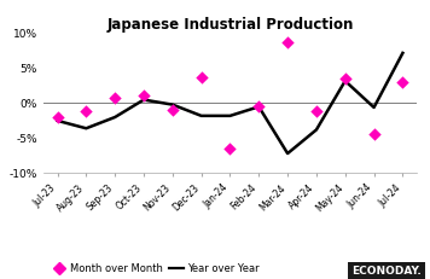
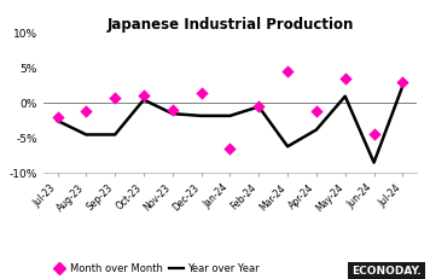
Year over Year/Aug-23: -3.6% -> -4.5%
Year over Year/Sep-23: -2.0% -> -4.5%
Year over Year/Nov-23: -0.2% -> -1.5%
Month over Month/Dec-23: 3.8% -> 1.5%
Month over Month/Mar-24: 8.8% -> 4.5%
Year over Year/Mar-24: -7.2% -> -6.2%
Year over Year/May-24: 3.2% -> 1.0%
Year over Year/Jun-24: -0.6% -> -8.5%
Year over Year/Jul-24: 7.2% -> 2.5%
